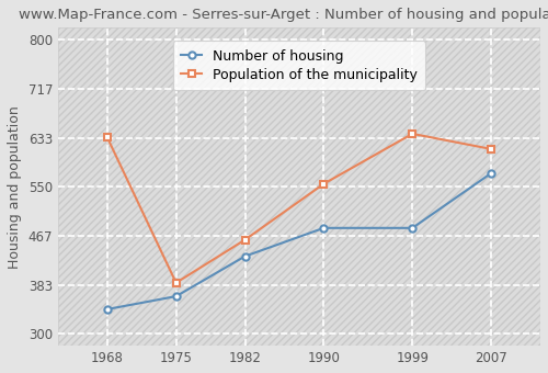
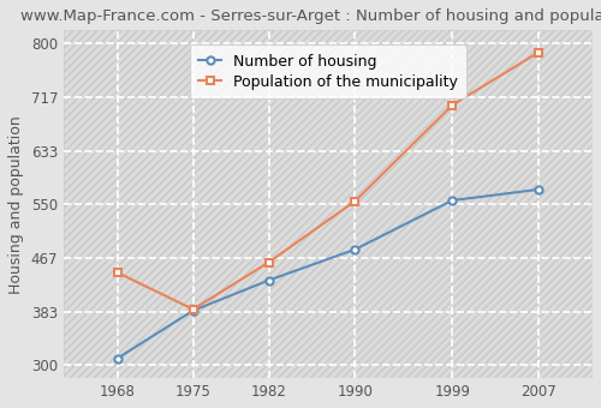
Number of housing/1968: 342 -> 311
Population of the municipality/1968: 634 -> 444
Number of housing/1975: 364 -> 385
Number of housing/1999: 480 -> 556
Population of the municipality/1999: 640 -> 704
Population of the municipality/2007: 614 -> 786
